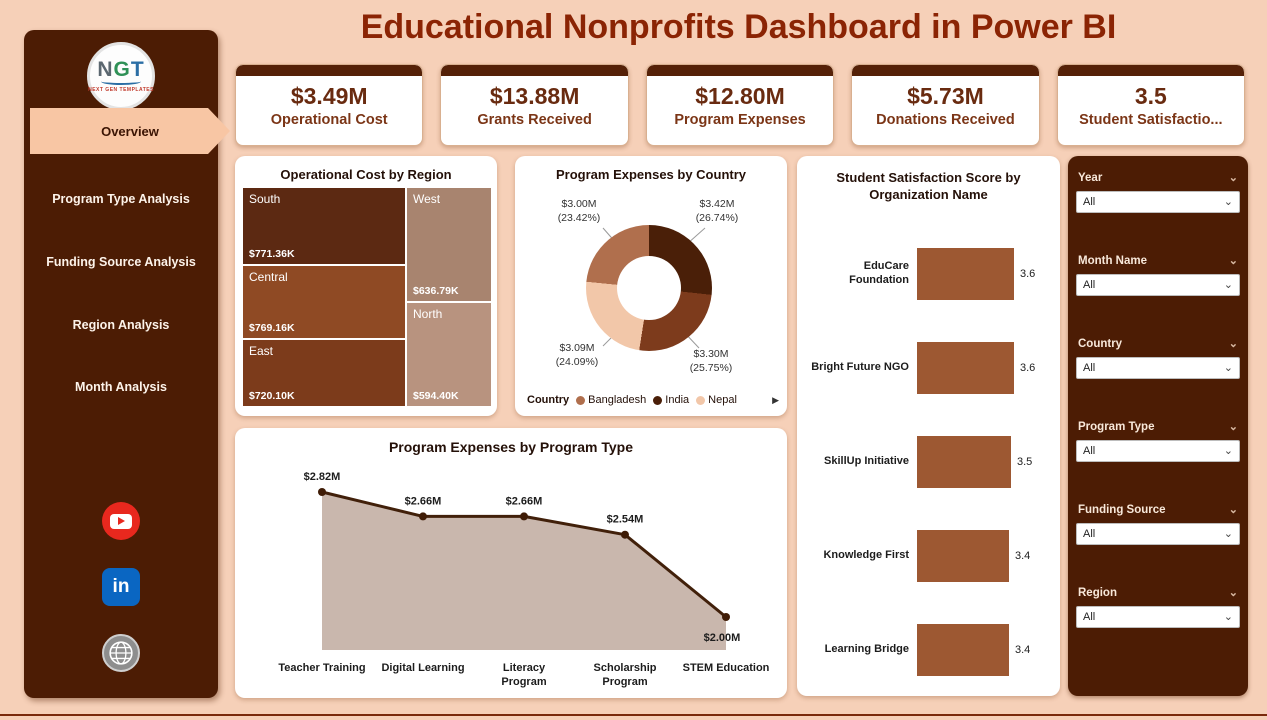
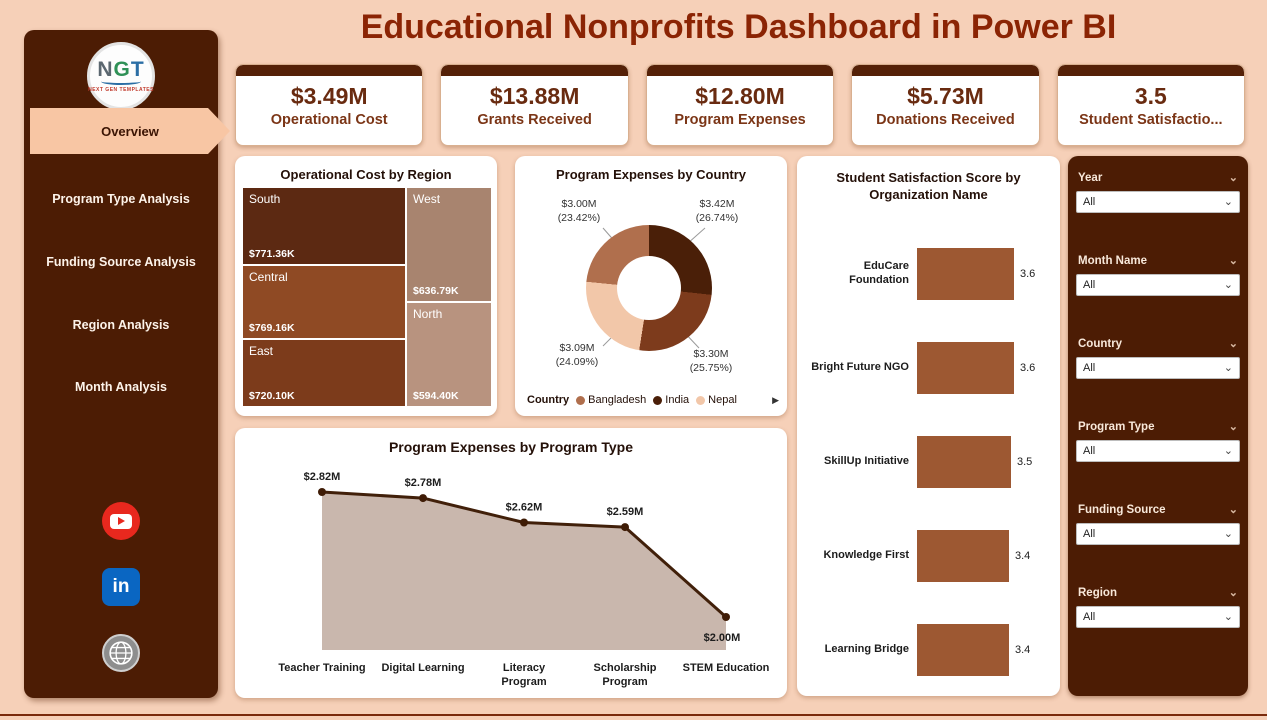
Program Expenses by Program Type/Digital Learning: $2.66M -> $2.78M
Program Expenses by Program Type/Literacy Program: $2.66M -> $2.62M
Program Expenses by Program Type/Scholarship Program: $2.54M -> $2.59M
